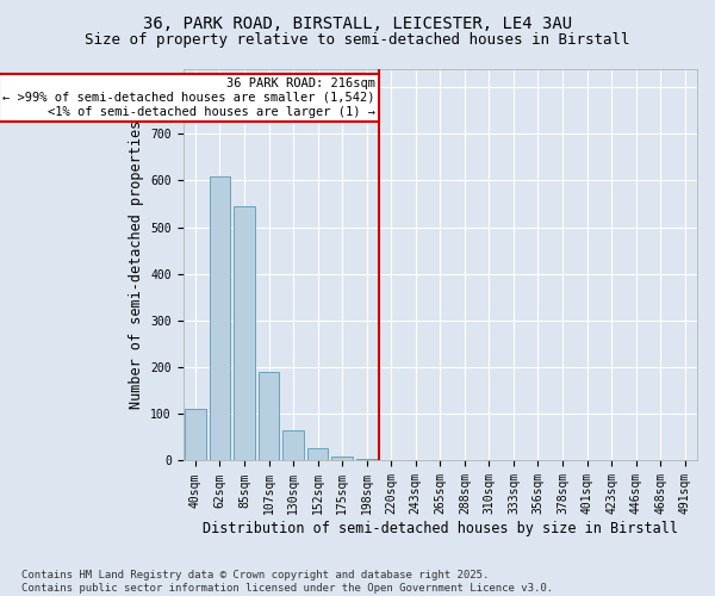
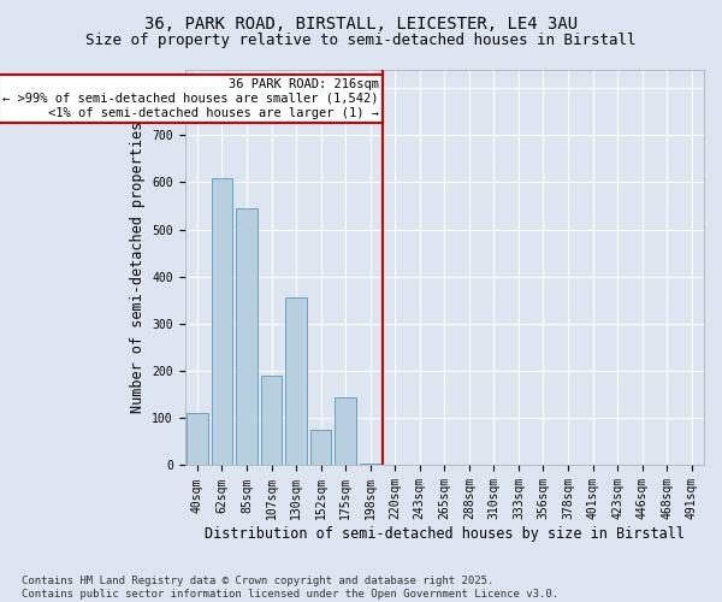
130sqm: 65 -> 355
152sqm: 27 -> 75
175sqm: 10 -> 145
